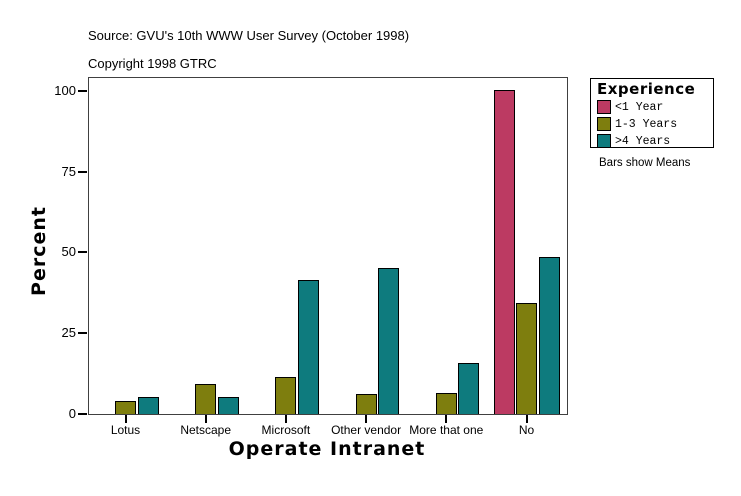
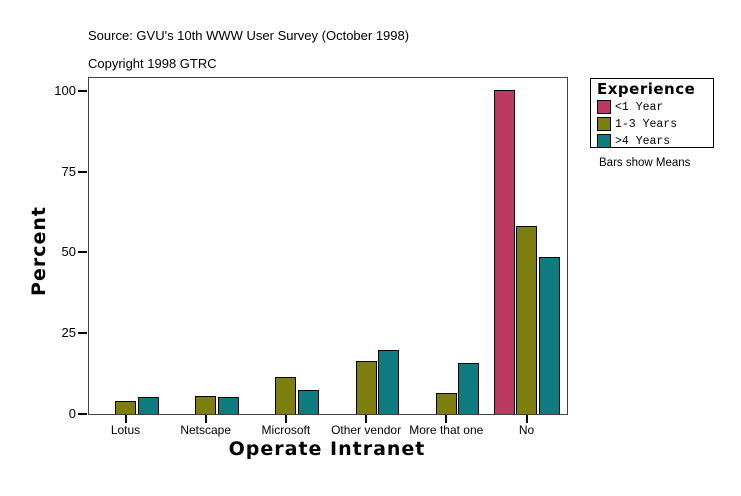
1-3 Years/Netscape: 9 -> 5
>4 Years/Microsoft: 41 -> 7
1-3 Years/Other vendor: 6 -> 16
>4 Years/Other vendor: 45 -> 20
1-3 Years/No: 34 -> 58
